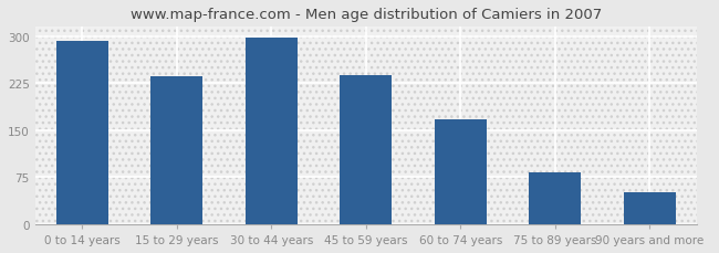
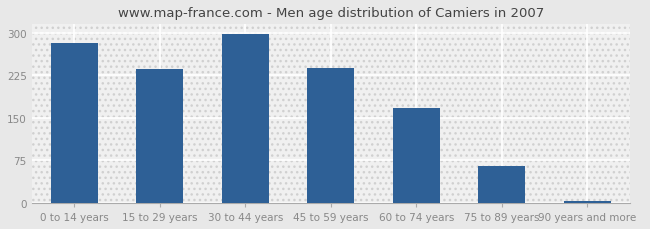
0 to 14 years: 292 -> 282
75 to 89 years: 82 -> 65
90 years and more: 52 -> 4
